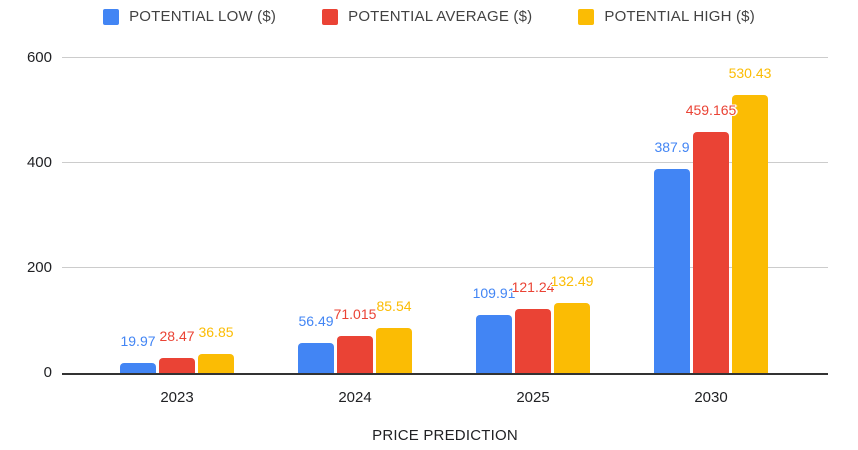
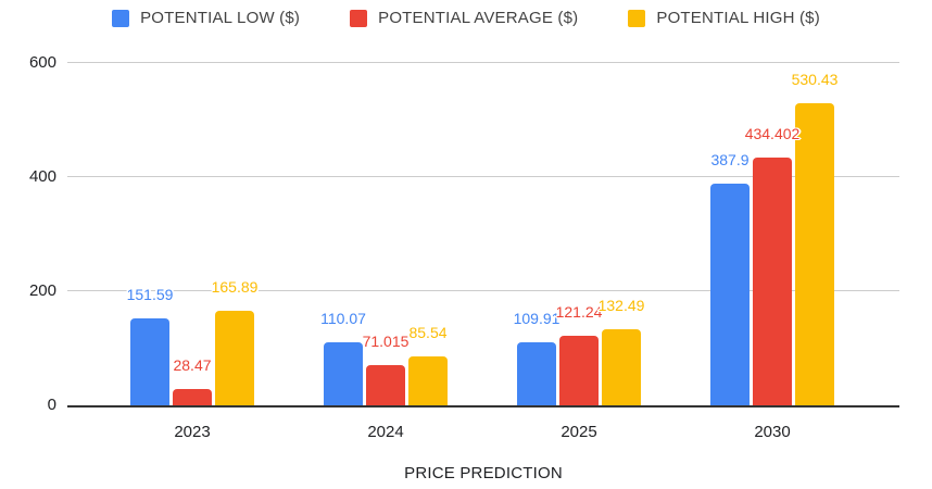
POTENTIAL LOW ($)/2023: 19.97 -> 151.59
POTENTIAL HIGH ($)/2023: 36.85 -> 165.89
POTENTIAL LOW ($)/2024: 56.49 -> 110.07
POTENTIAL AVERAGE ($)/2030: 459.165 -> 434.402
